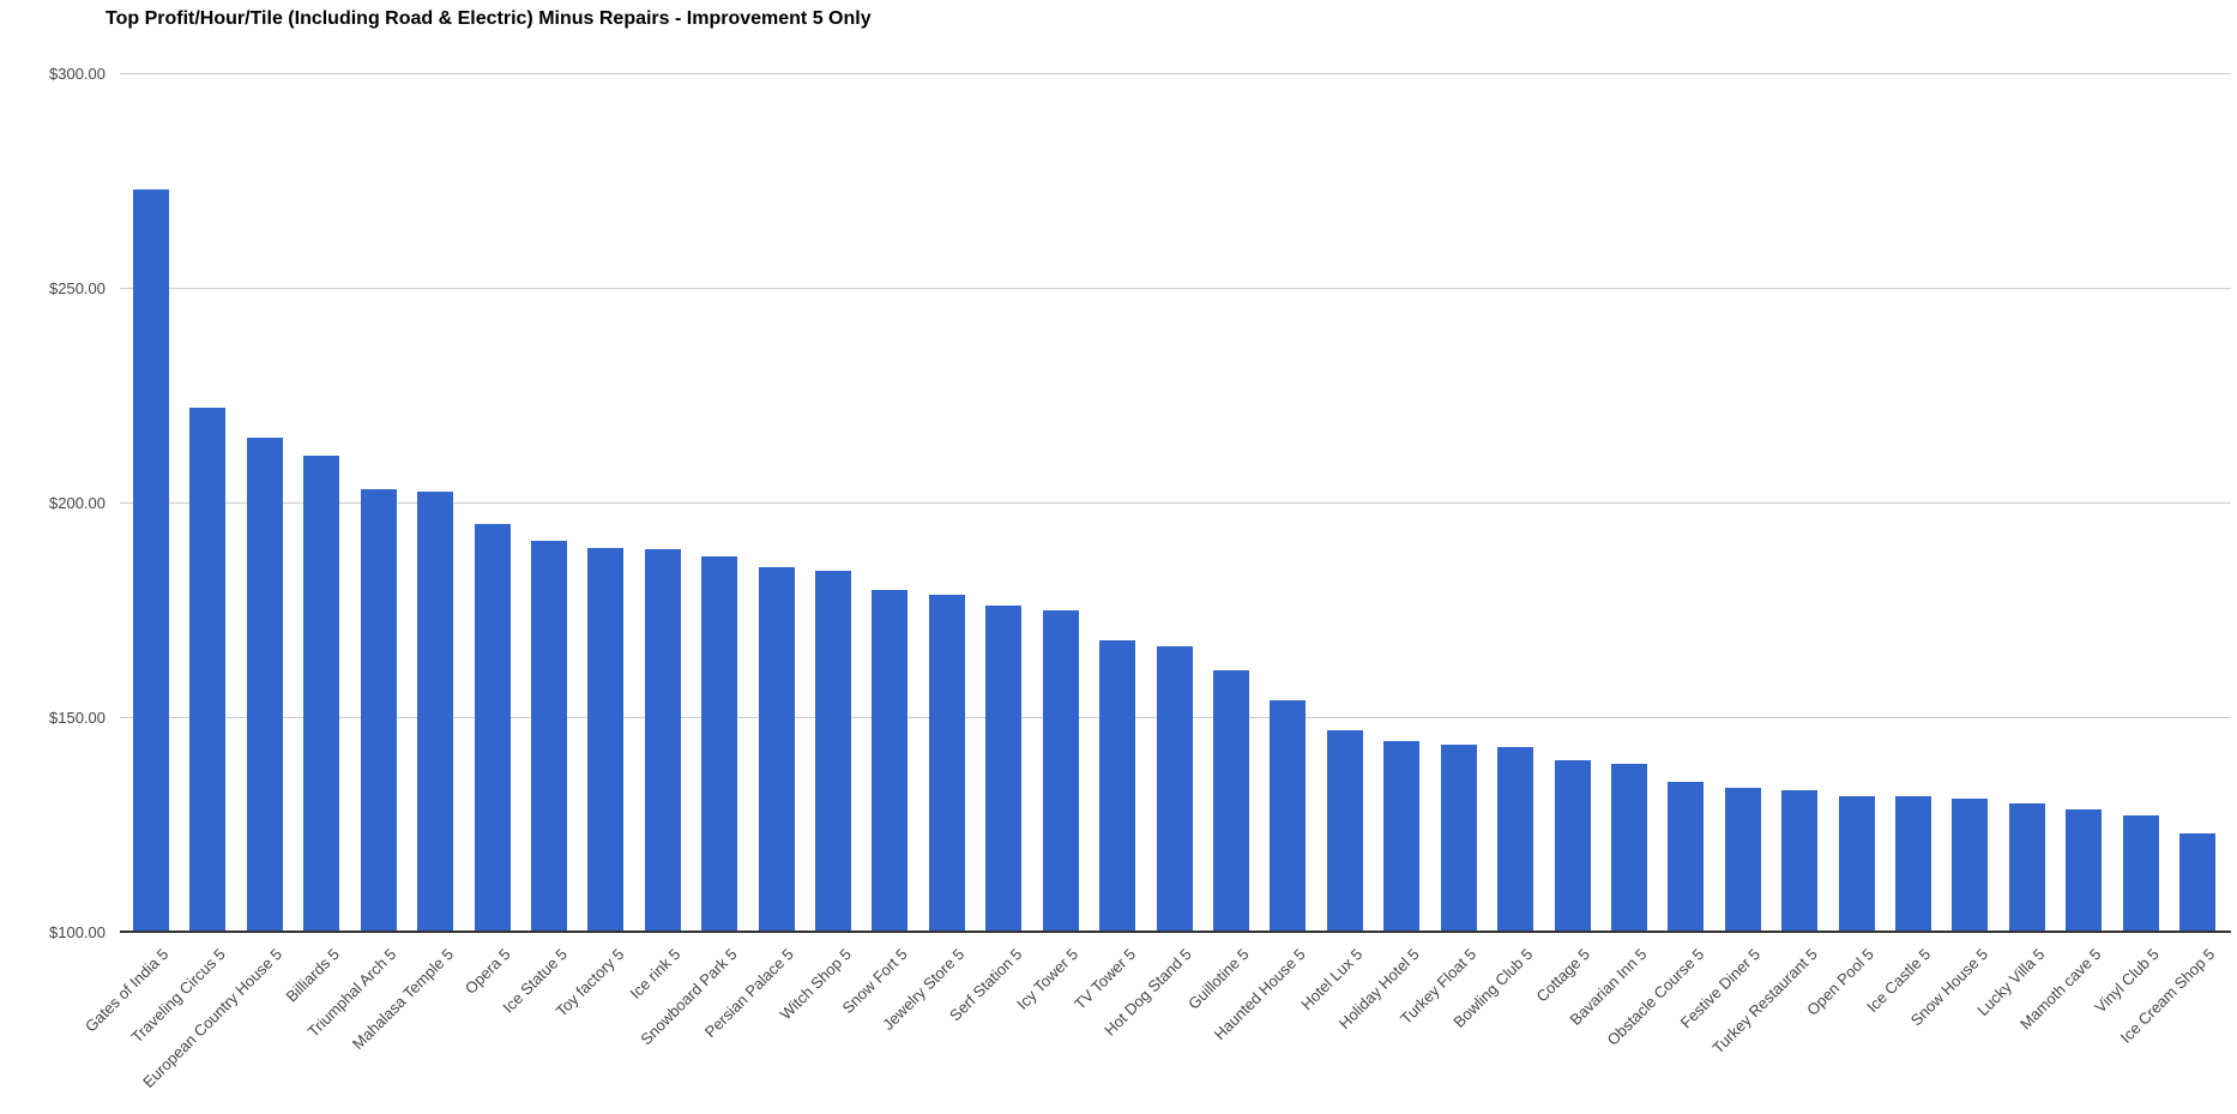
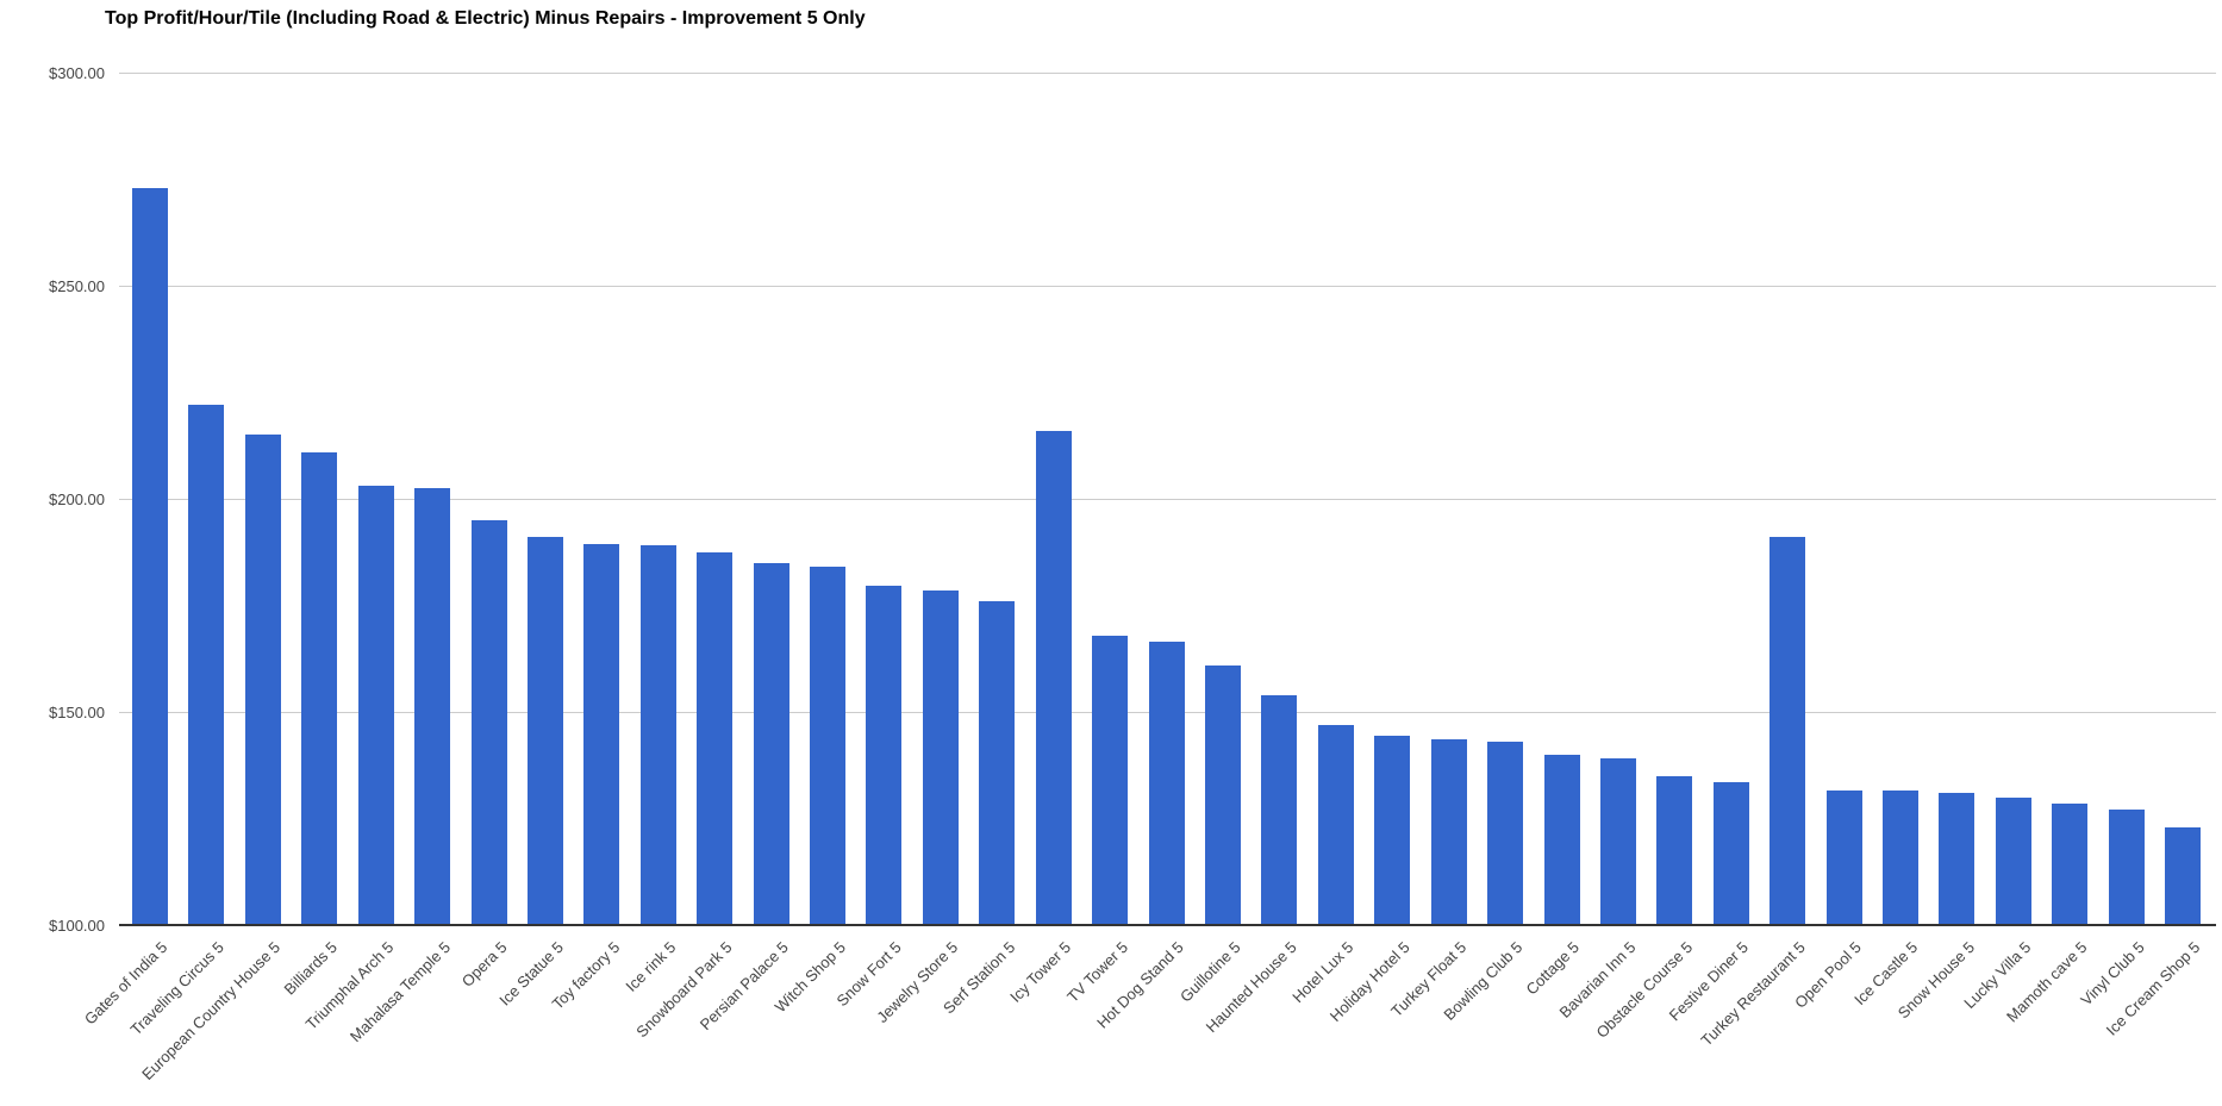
Icy Tower 5: $175 -> $216
Turkey Restaurant 5: $133 -> $191
